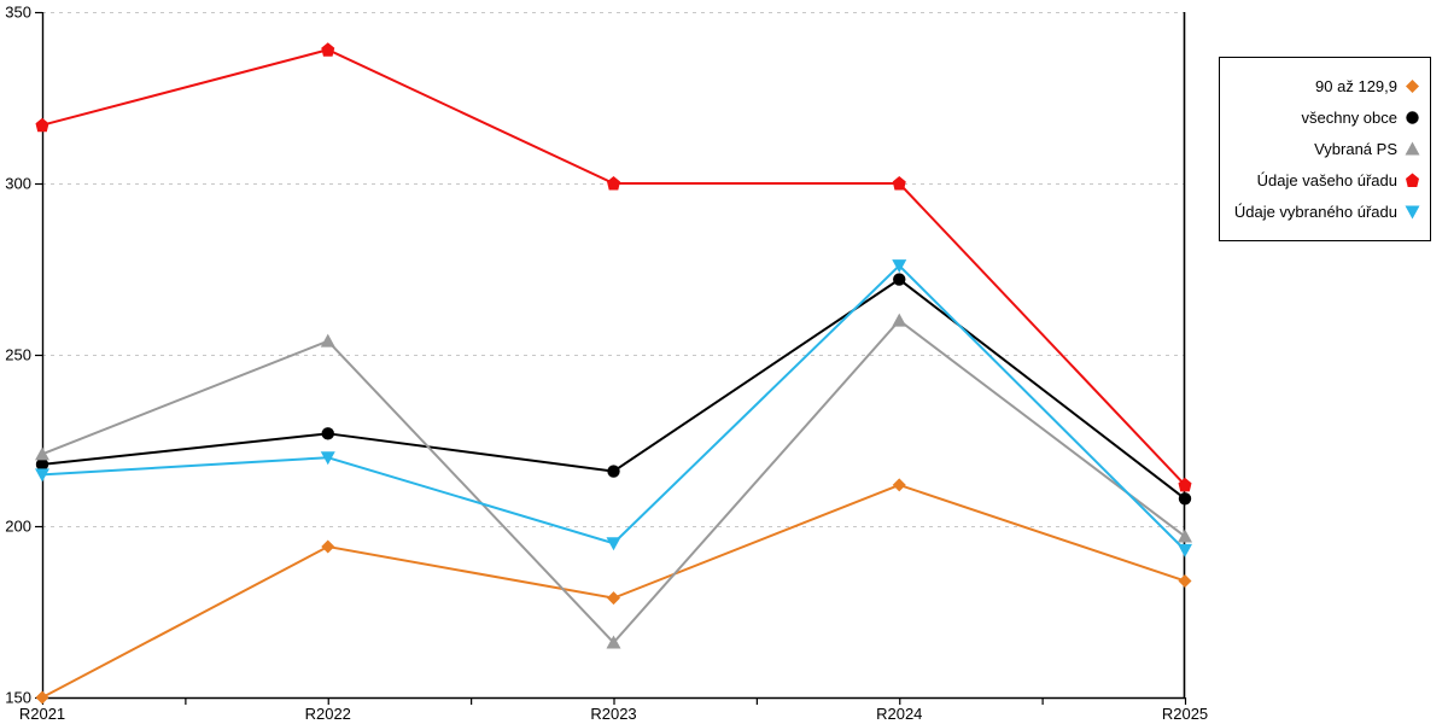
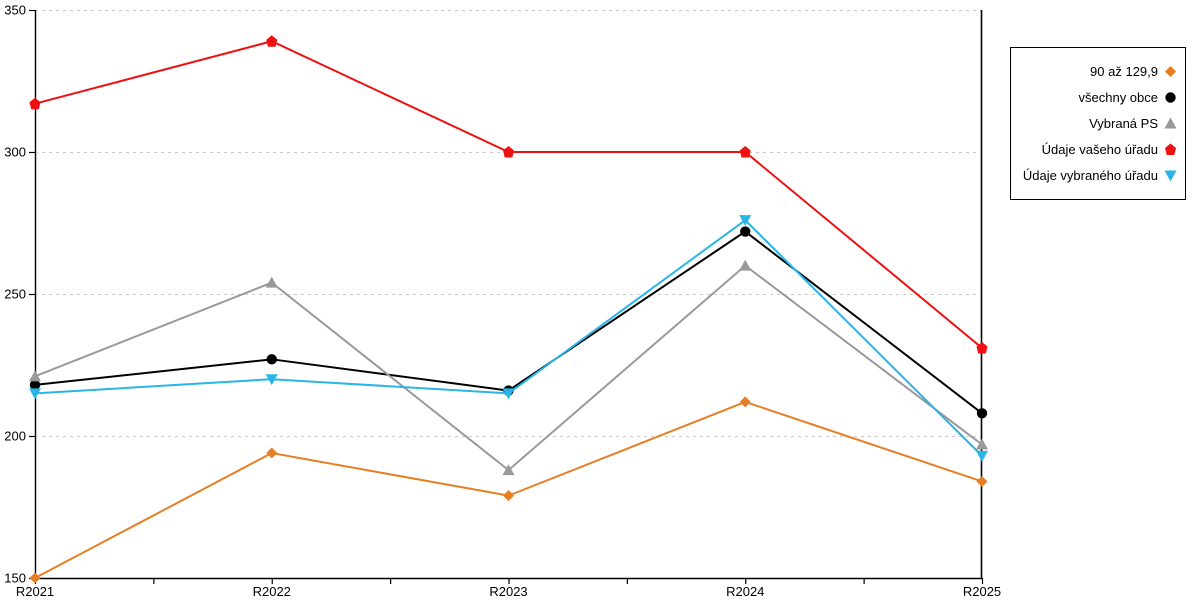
Vybraná PS/R2023: 166 -> 188
Údaje vybraného úřadu/R2023: 195 -> 215
Údaje vašeho úřadu/R2025: 212 -> 231
